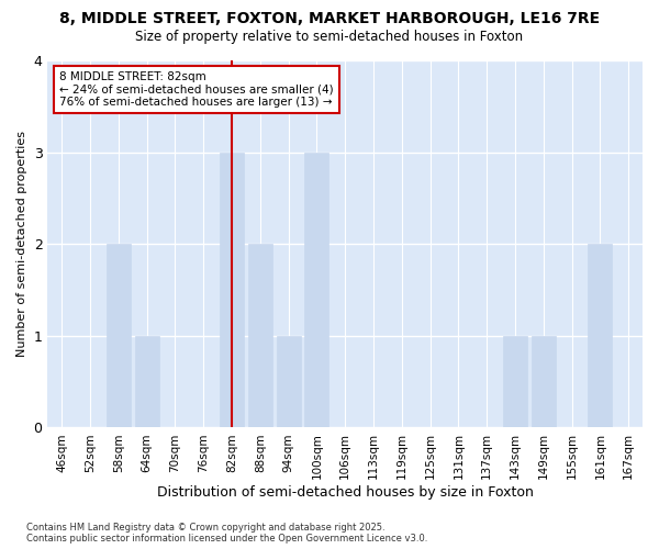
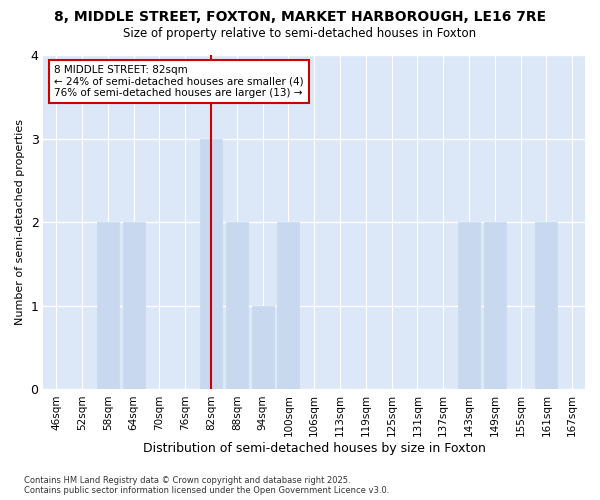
64sqm: 1 -> 2
100sqm: 3 -> 2
143sqm: 1 -> 2
149sqm: 1 -> 2
